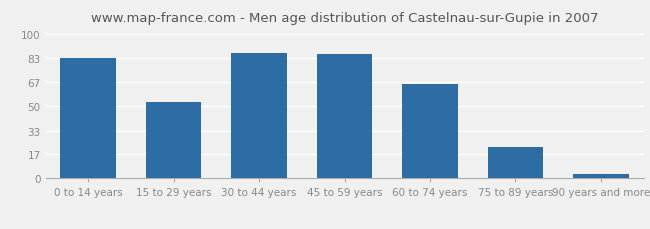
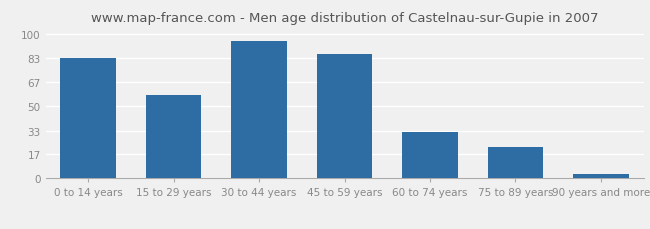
15 to 29 years: 53 -> 58
30 to 44 years: 87 -> 95
60 to 74 years: 65 -> 32
